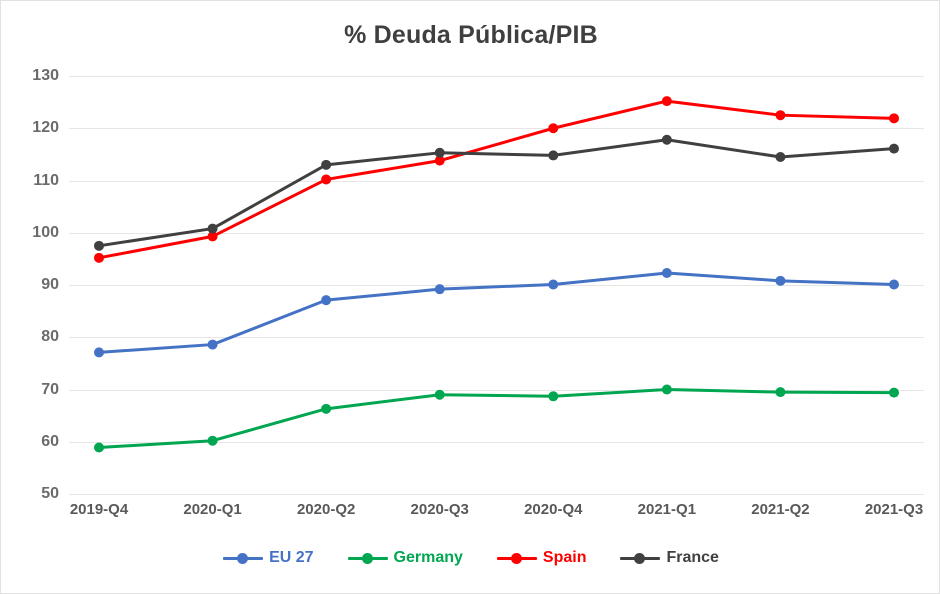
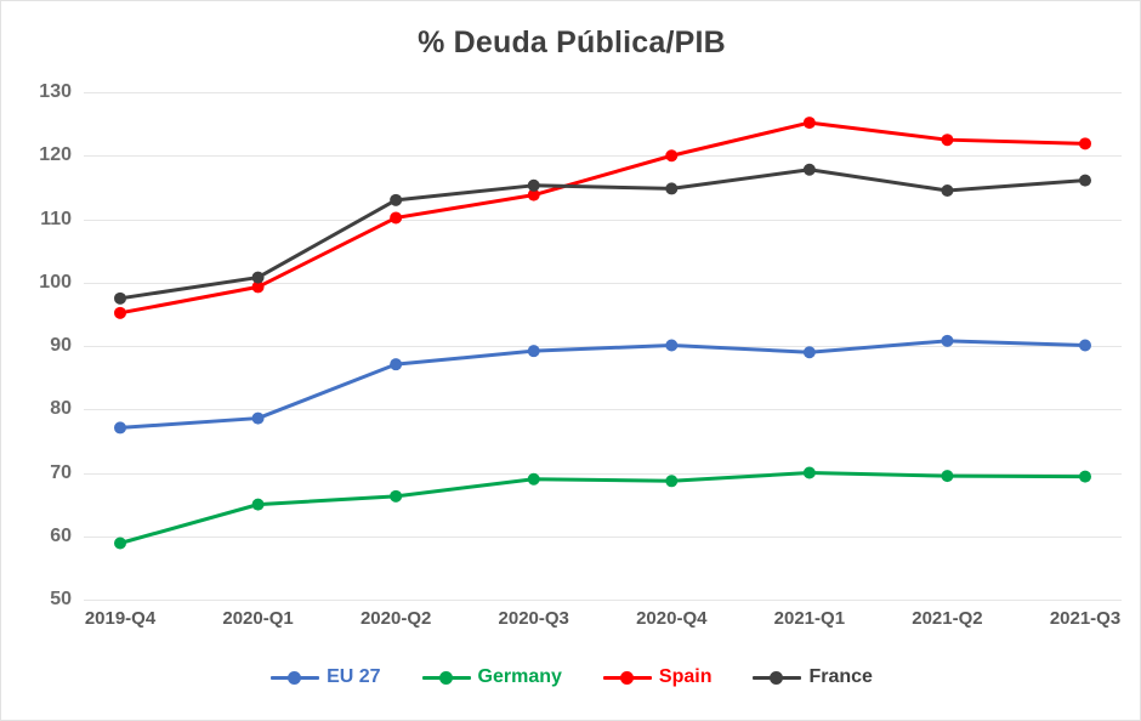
Germany/2020-Q1: 60 -> 65
EU 27/2021-Q1: 92 -> 89
